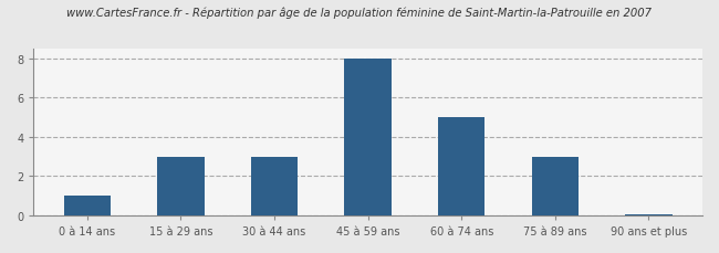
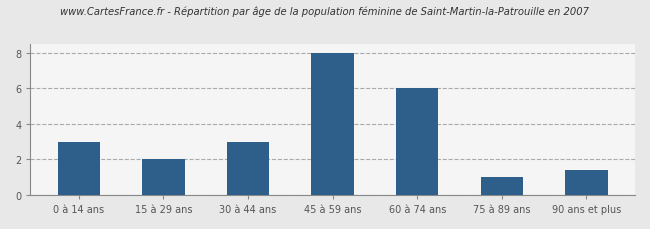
0 à 14 ans: 1.0 -> 3.0
15 à 29 ans: 3.0 -> 2.0
60 à 74 ans: 5.0 -> 6.0
75 à 89 ans: 3.0 -> 1.0
90 ans et plus: 0.1 -> 1.4
